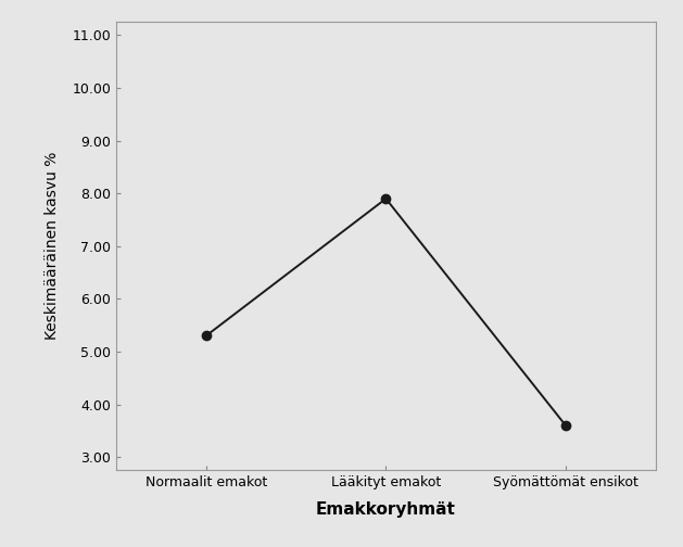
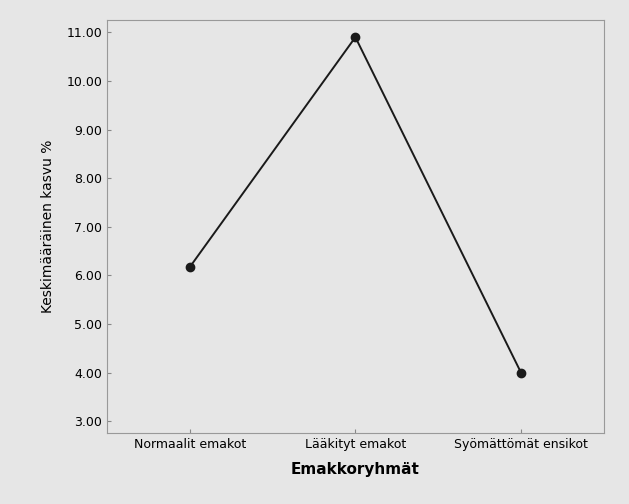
Normaalit emakot: 5.30 -> 6.17
Lääkityt emakot: 7.90 -> 10.90
Syömättömät ensikot: 3.60 -> 4.00
